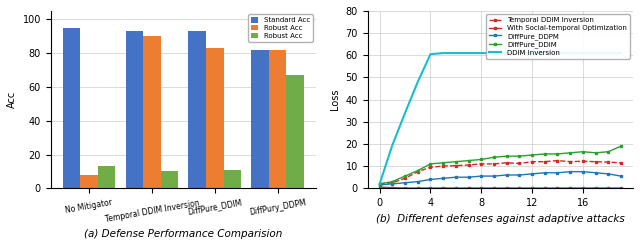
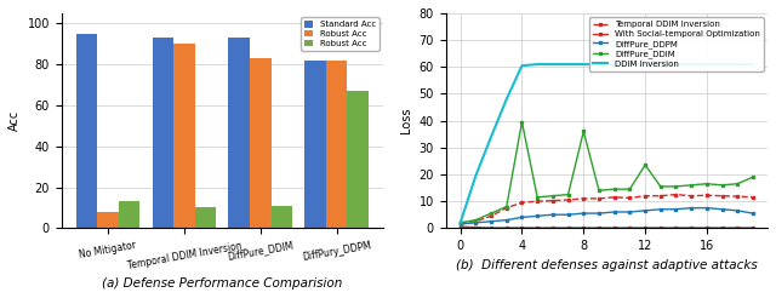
DiffPure_DDIM/4: 11.0 -> 39.5
DiffPure_DDIM/8: 13.0 -> 36.0
DiffPure_DDIM/12: 15.0 -> 23.5
